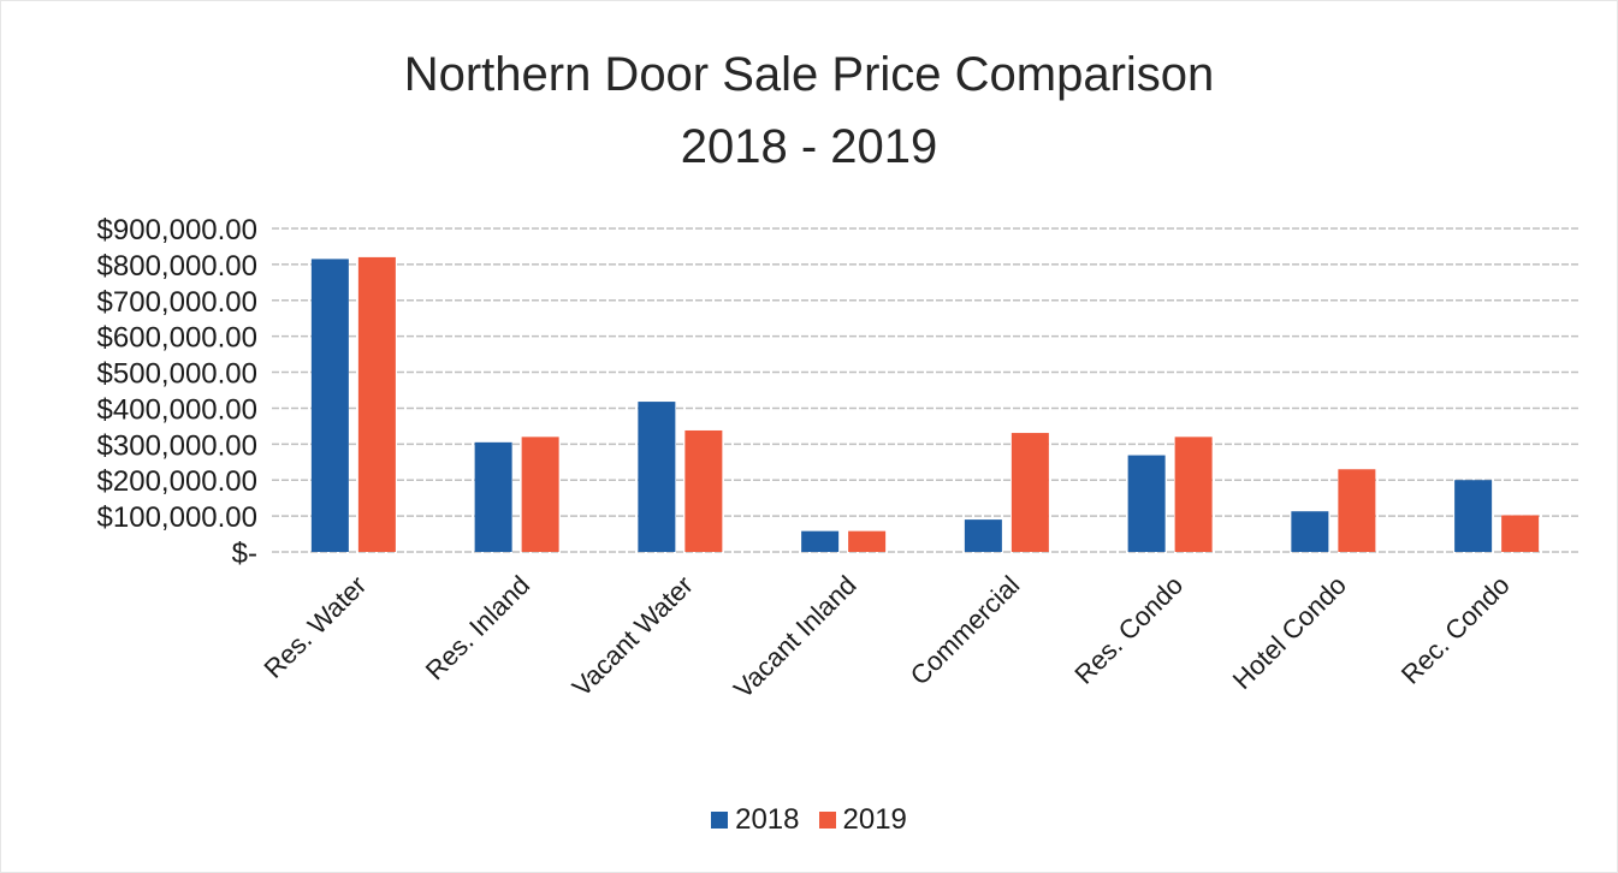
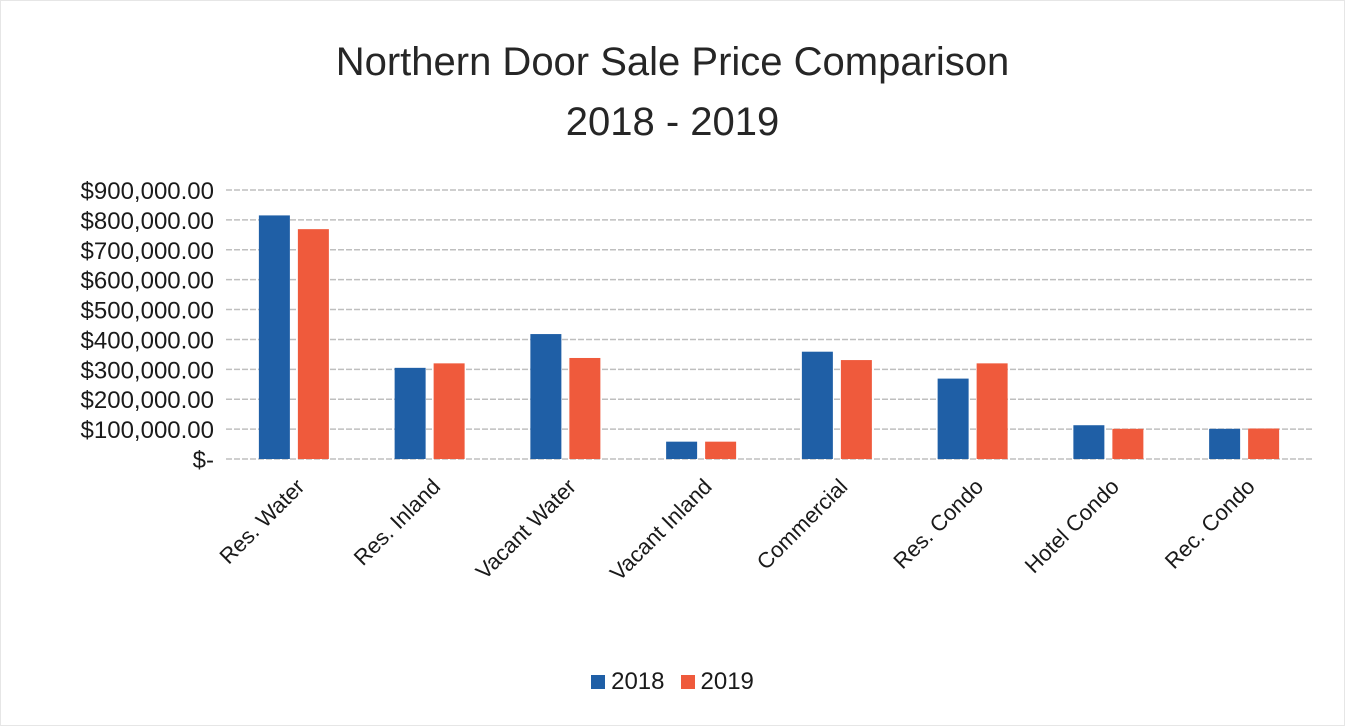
2019/Res. Water: $820000 -> $770000
2018/Commercial: $90000 -> $360000
2019/Hotel Condo: $230000 -> $100000
2018/Rec. Condo: $200000 -> $100000
